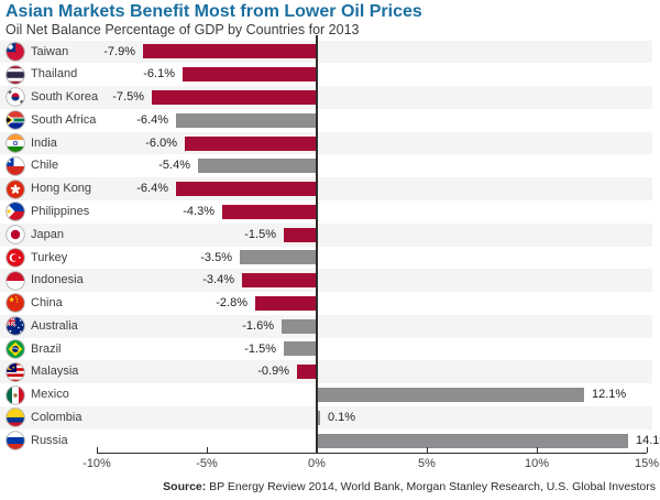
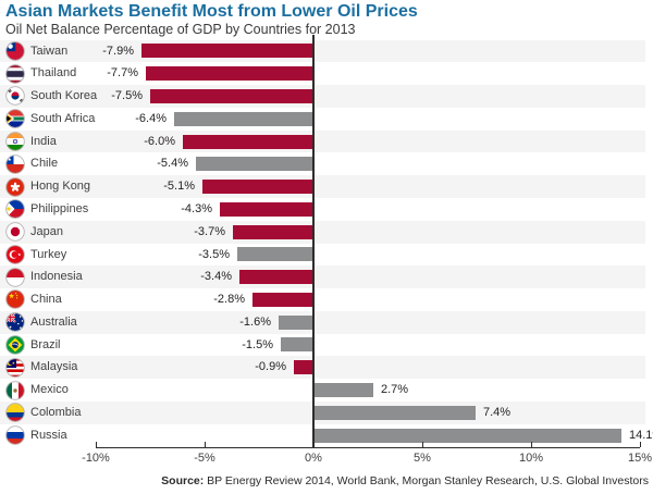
Thailand: -6.1% -> -7.7%
Hong Kong: -6.4% -> -5.1%
Japan: -1.5% -> -3.7%
Mexico: 12.1% -> 2.7%
Colombia: 0.1% -> 7.4%
